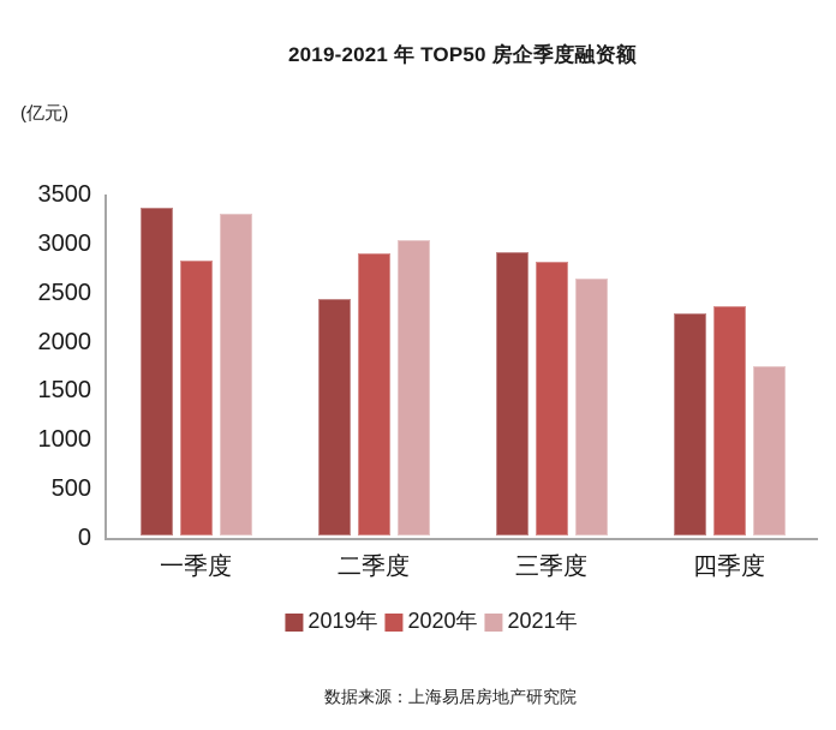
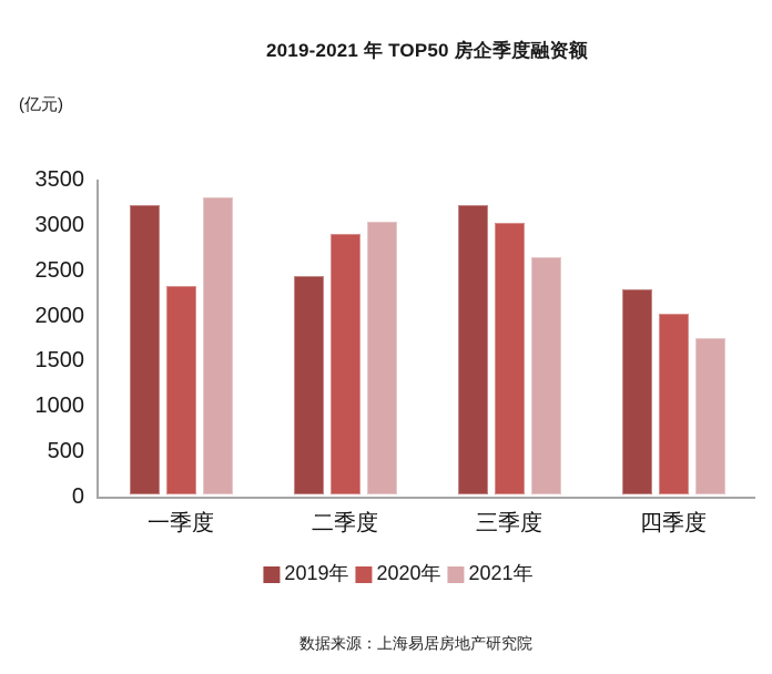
2019年/一季度: 3300 -> 3200
2020年/一季度: 2800 -> 2300
2019年/三季度: 2900 -> 3200
2020年/三季度: 2800 -> 3000
2020年/四季度: 2300 -> 2000
